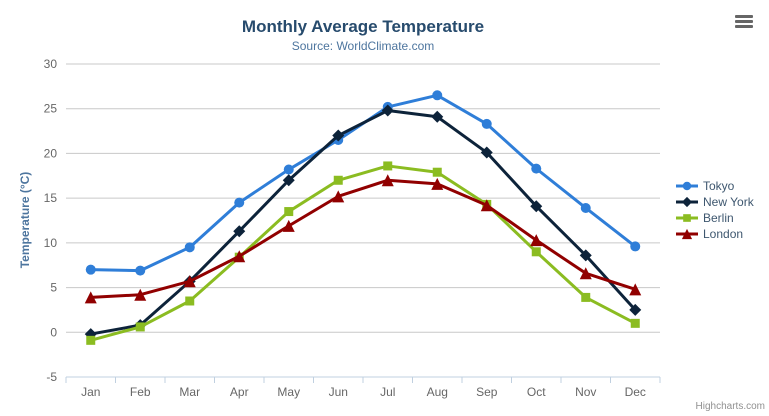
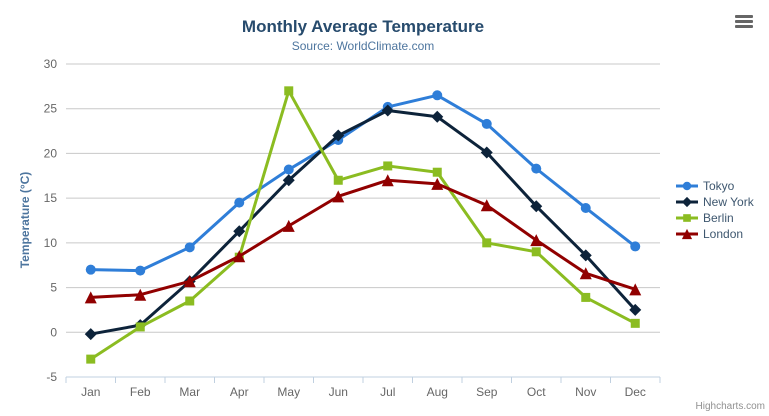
Berlin/Jan: -1 -> -3
Berlin/May: 14 -> 27
Berlin/Sep: 14 -> 10
